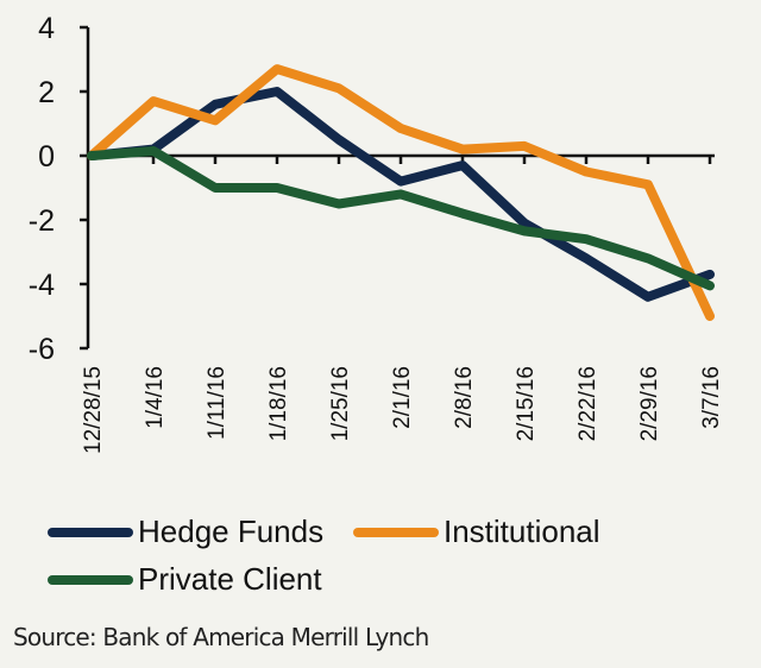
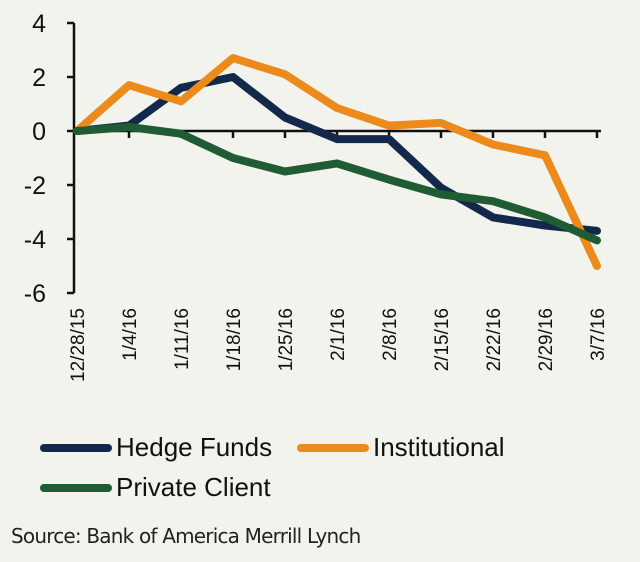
Private Client/1/11/16: -1.0 -> -0.1
Hedge Funds/2/1/16: -0.8 -> -0.3
Hedge Funds/2/29/16: -4.4 -> -3.5
